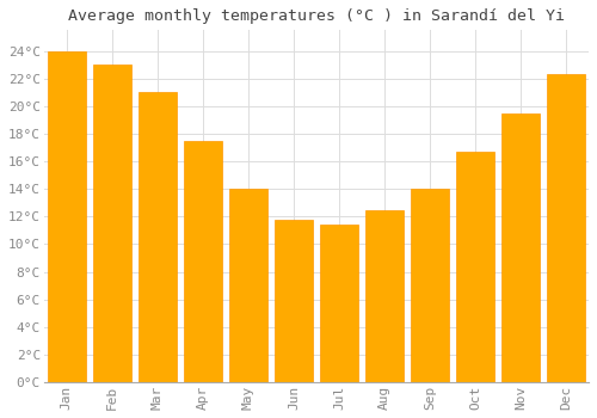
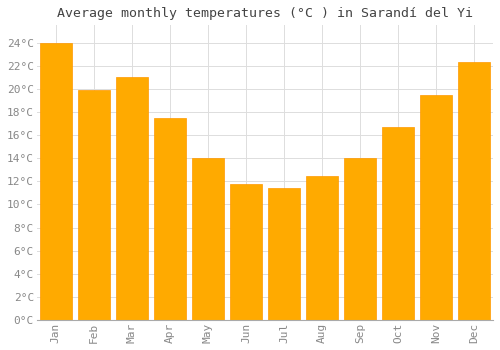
Feb: 23.0°C -> 19.9°C
